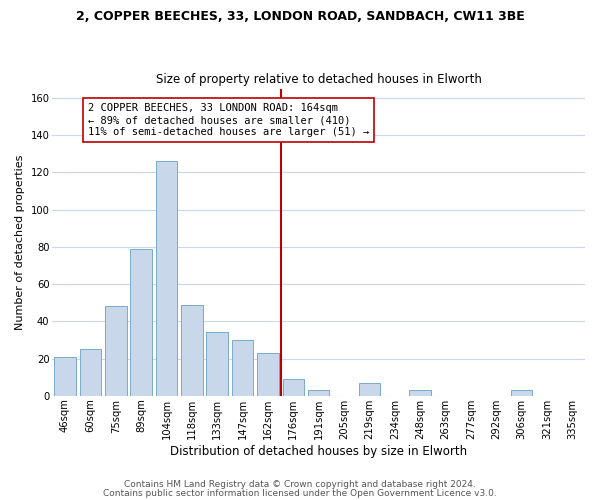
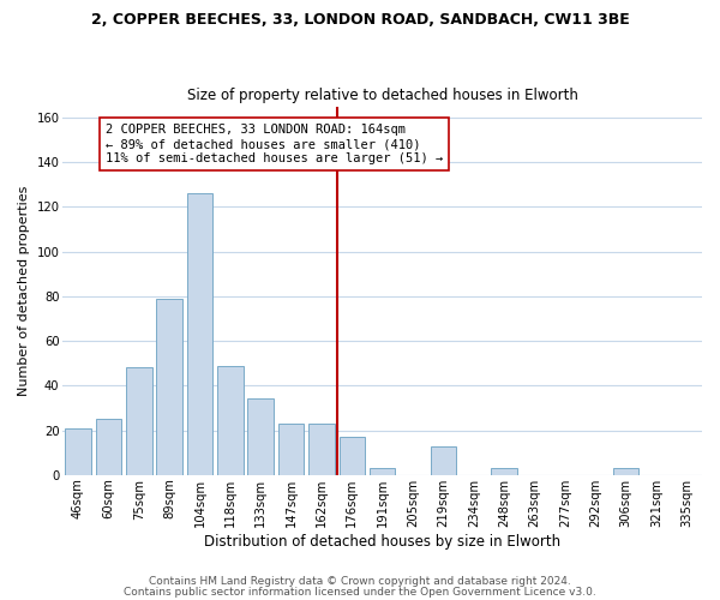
147sqm: 30 -> 23
176sqm: 9 -> 17
219sqm: 7 -> 13
